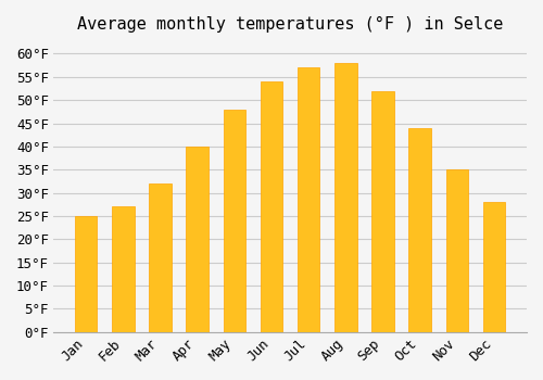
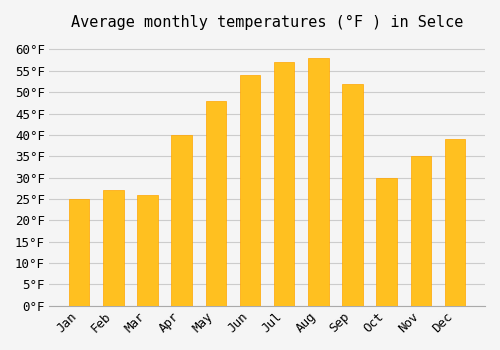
Mar: 32°F -> 26°F
Oct: 44°F -> 30°F
Dec: 28°F -> 39°F
